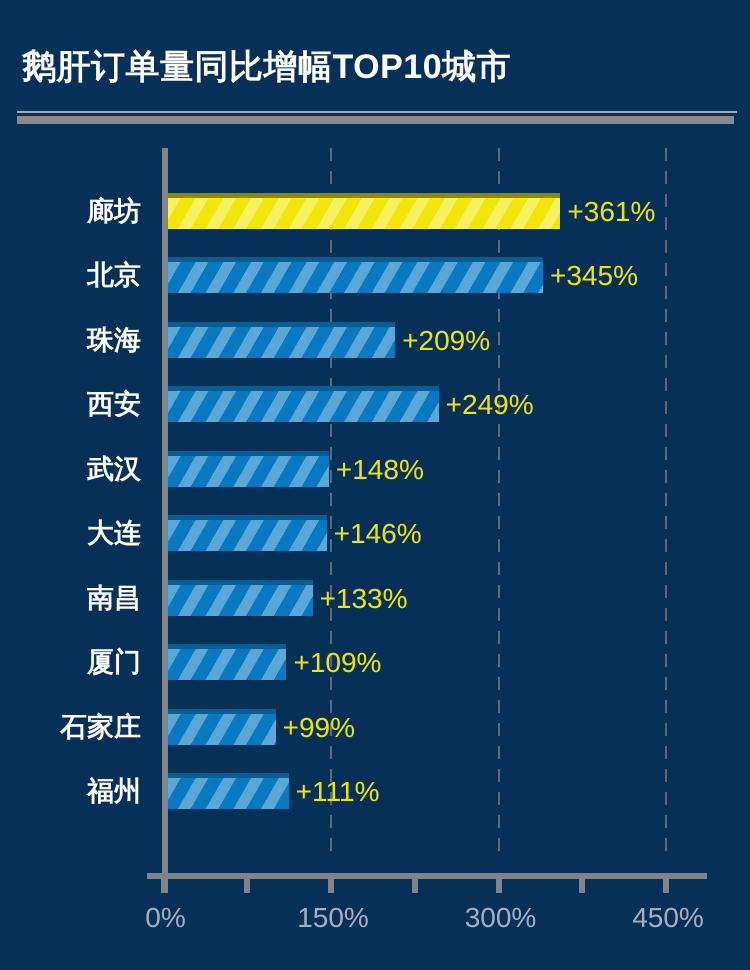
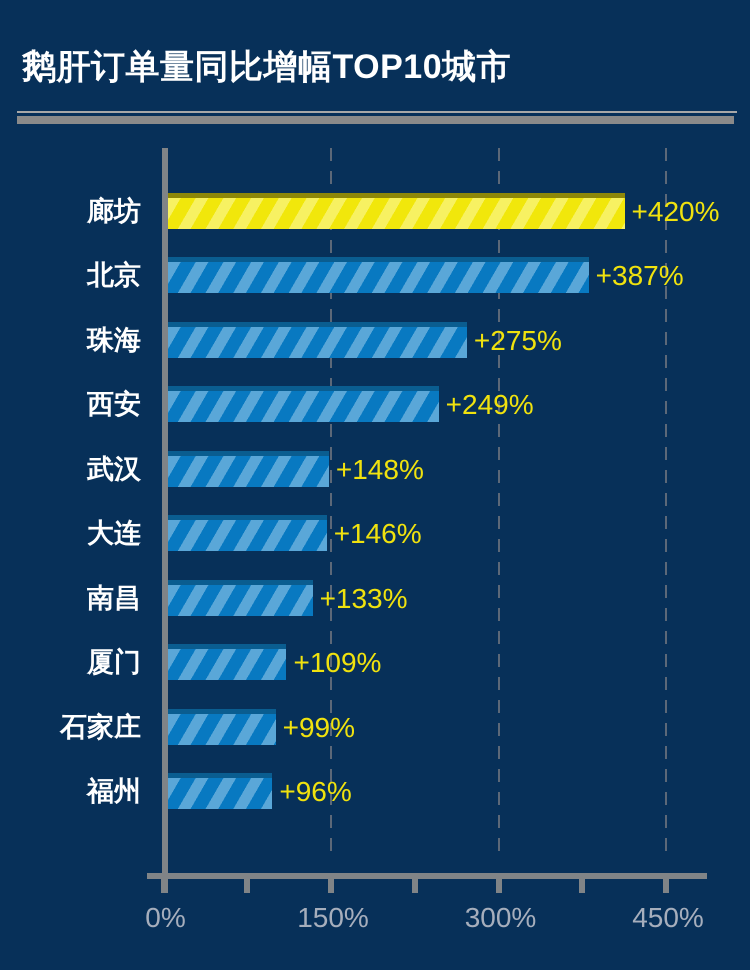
廊坊: +361% -> +420%
北京: +345% -> +387%
珠海: +209% -> +275%
福州: +111% -> +96%
